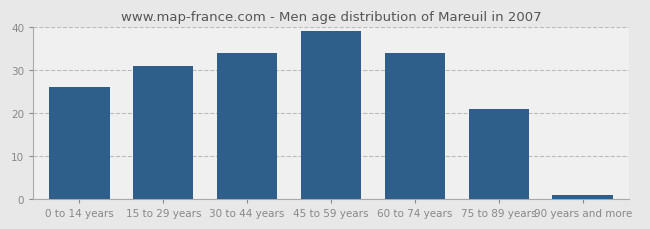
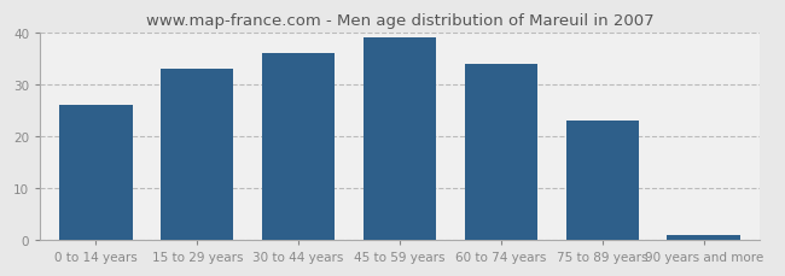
15 to 29 years: 31 -> 33
30 to 44 years: 34 -> 36
75 to 89 years: 21 -> 23
